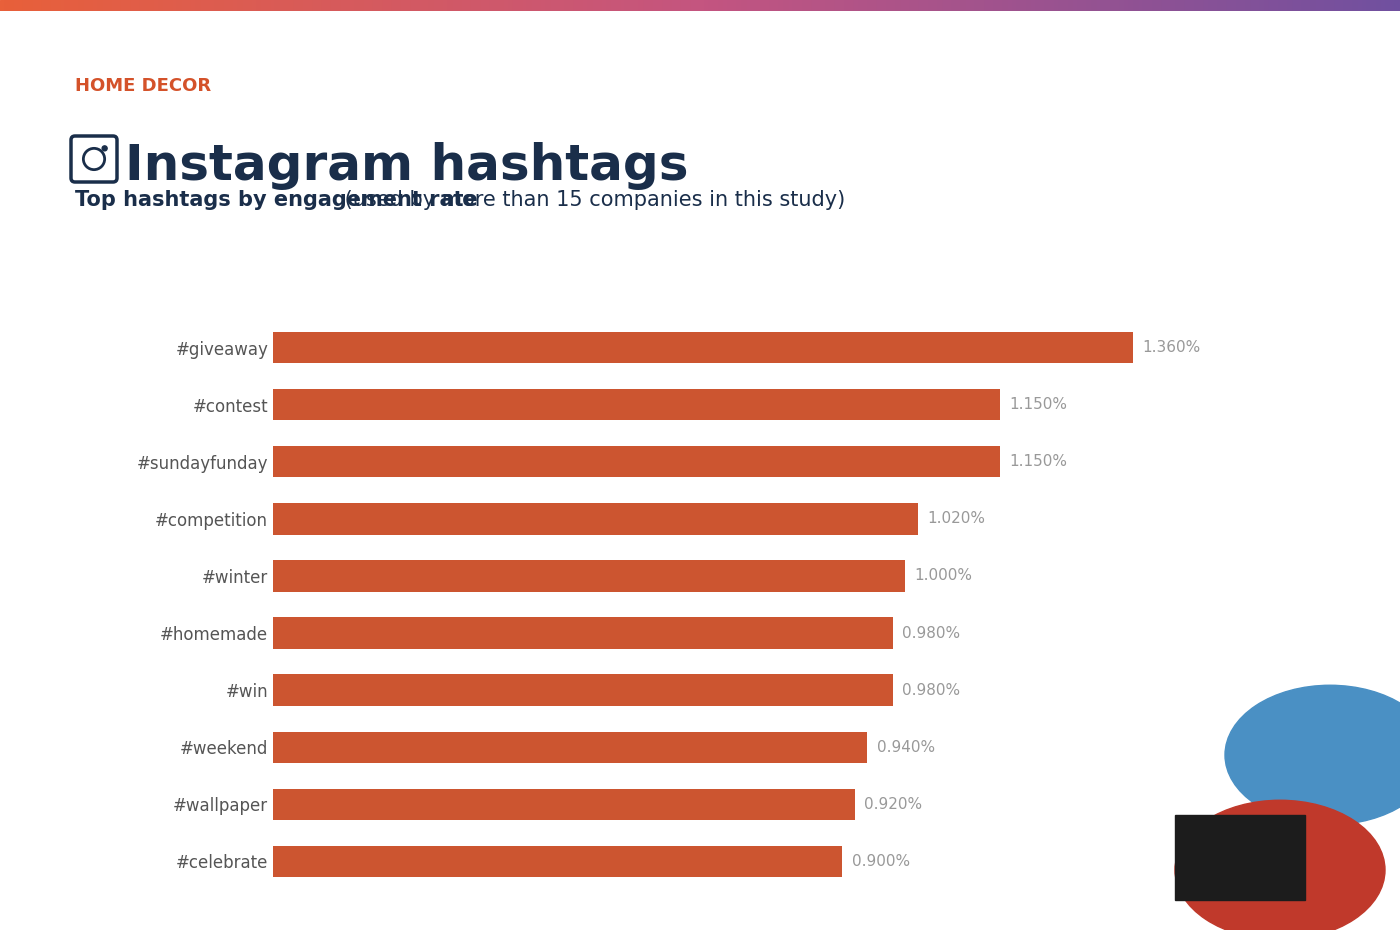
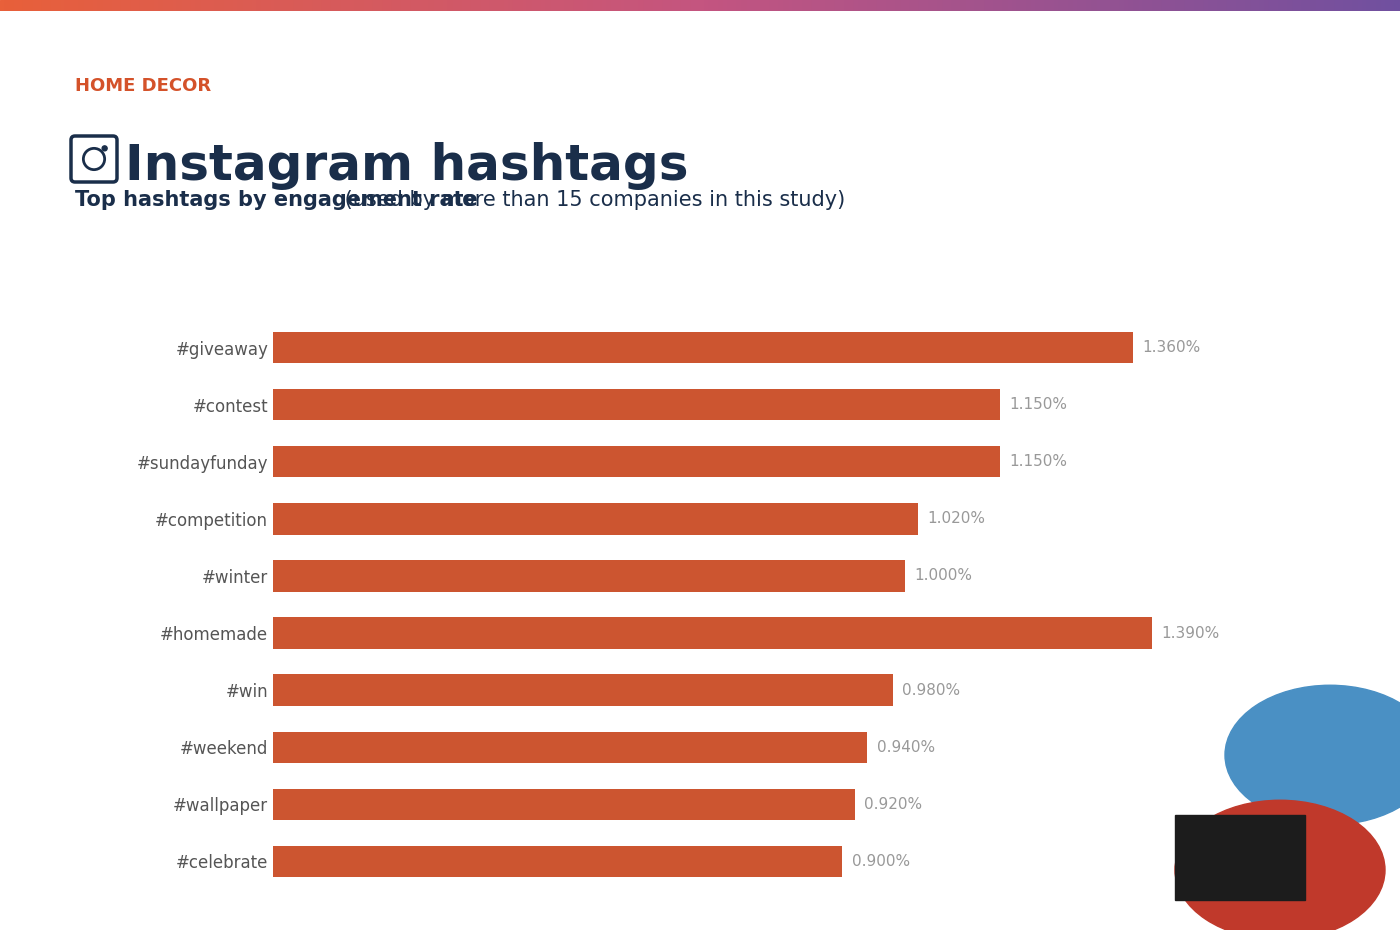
#homemade: 0.980% -> 1.390%
